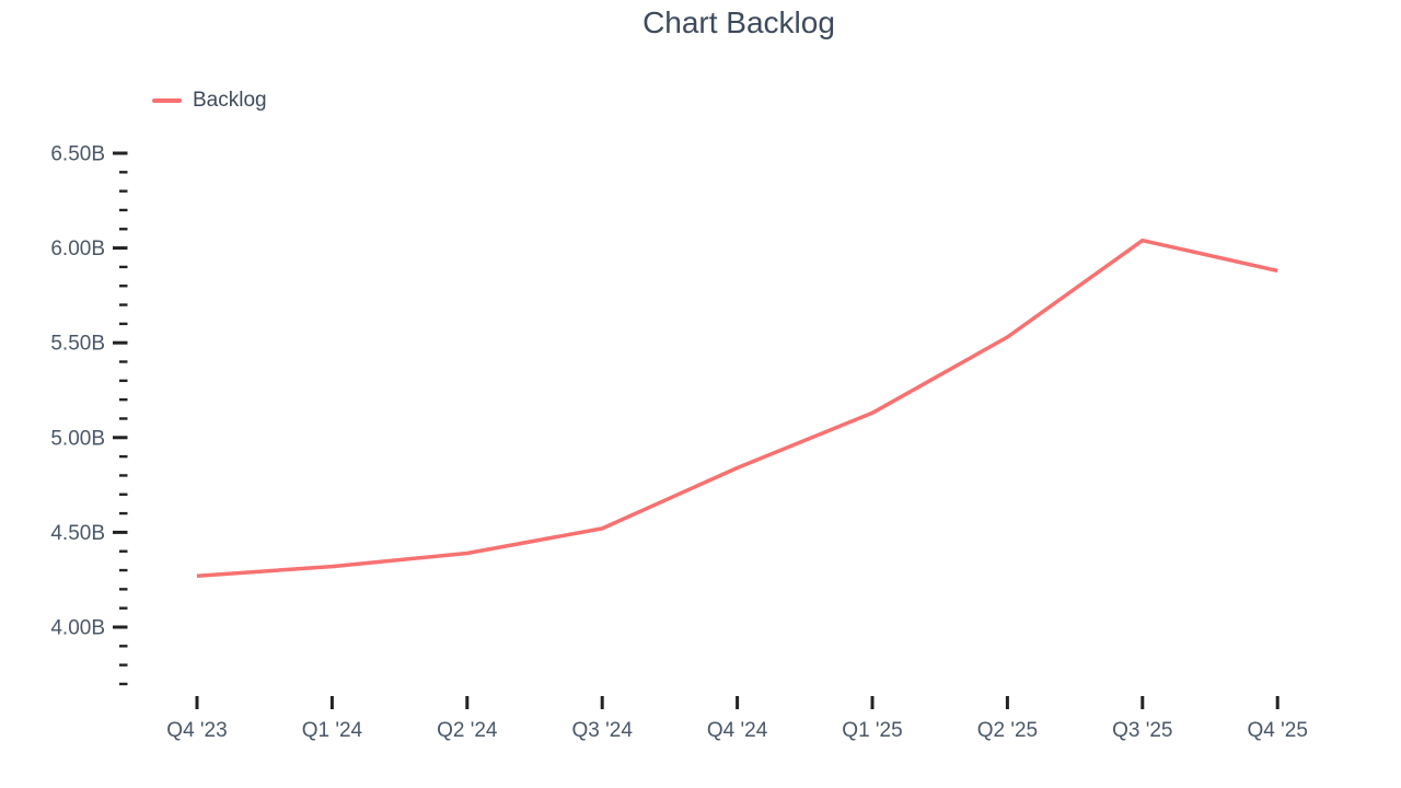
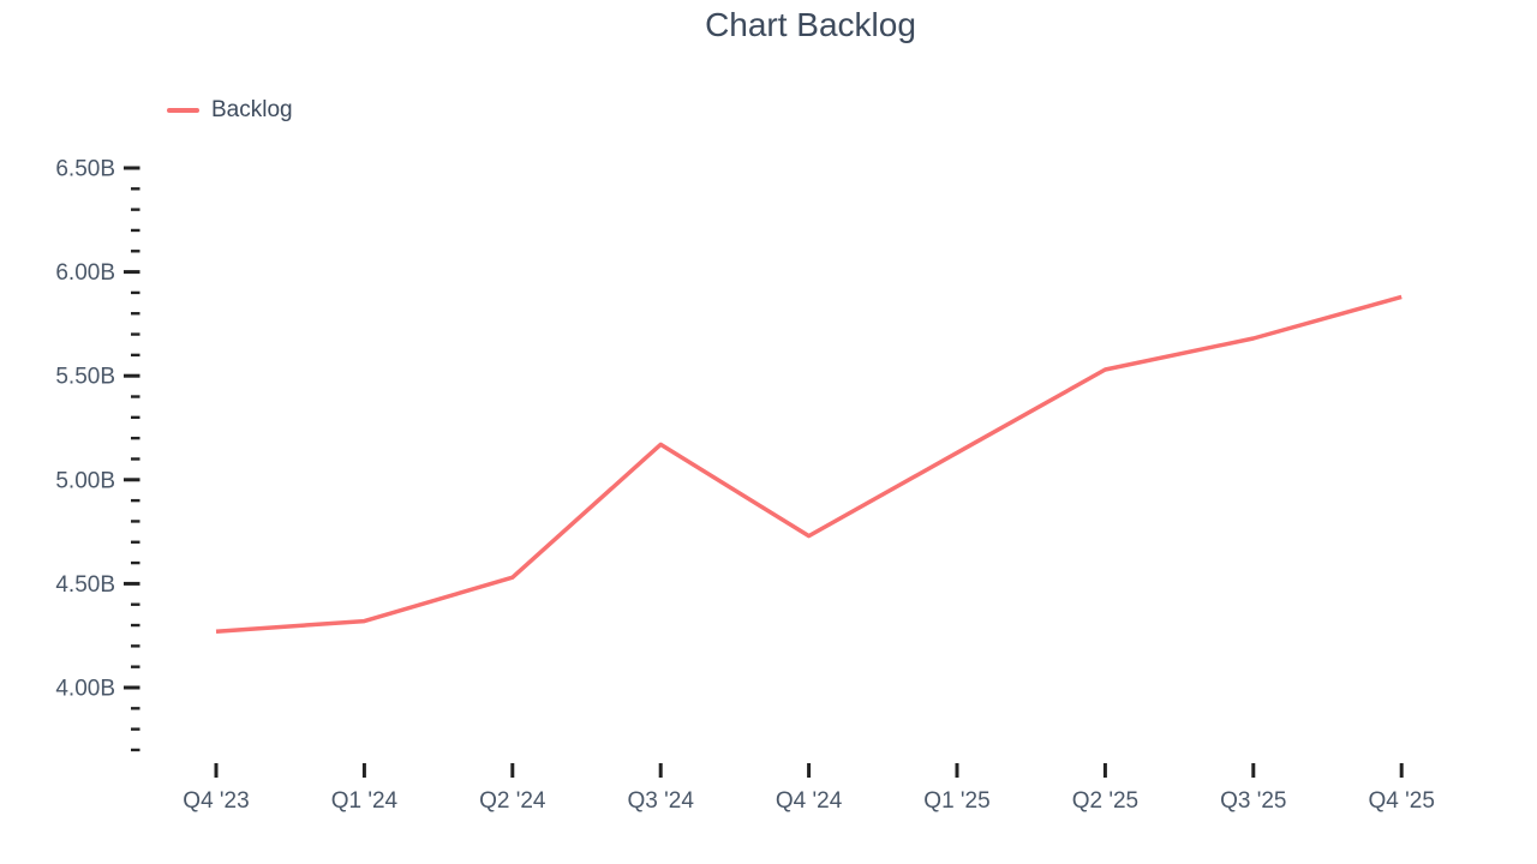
Q2 '24: 4.39B -> 4.53B
Q3 '24: 4.52B -> 5.17B
Q4 '24: 4.84B -> 4.73B
Q3 '25: 6.04B -> 5.68B
